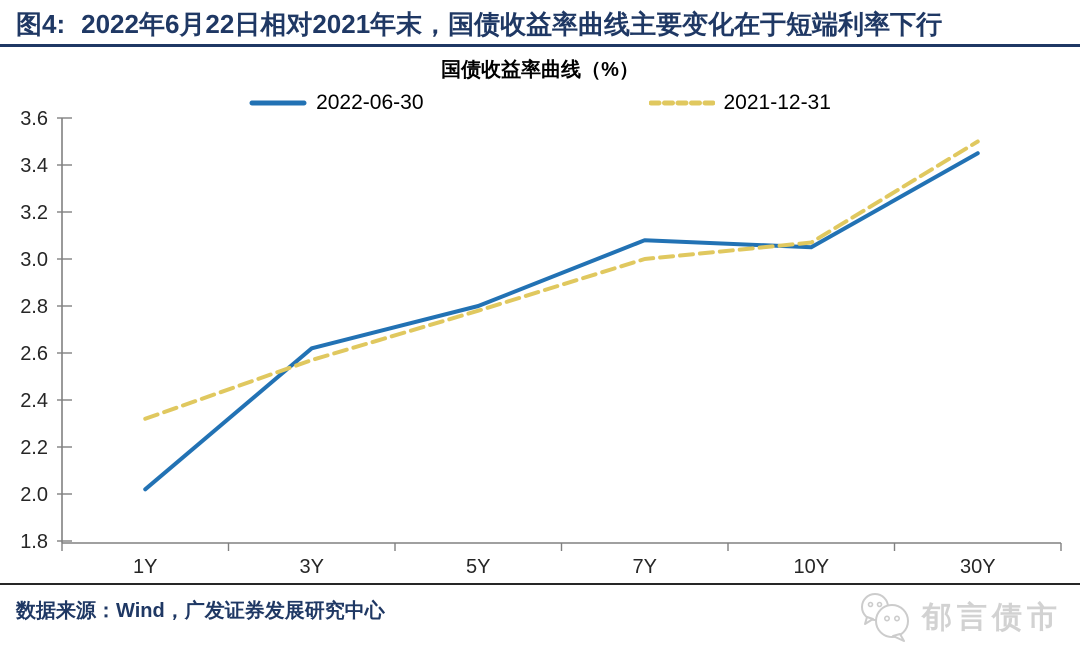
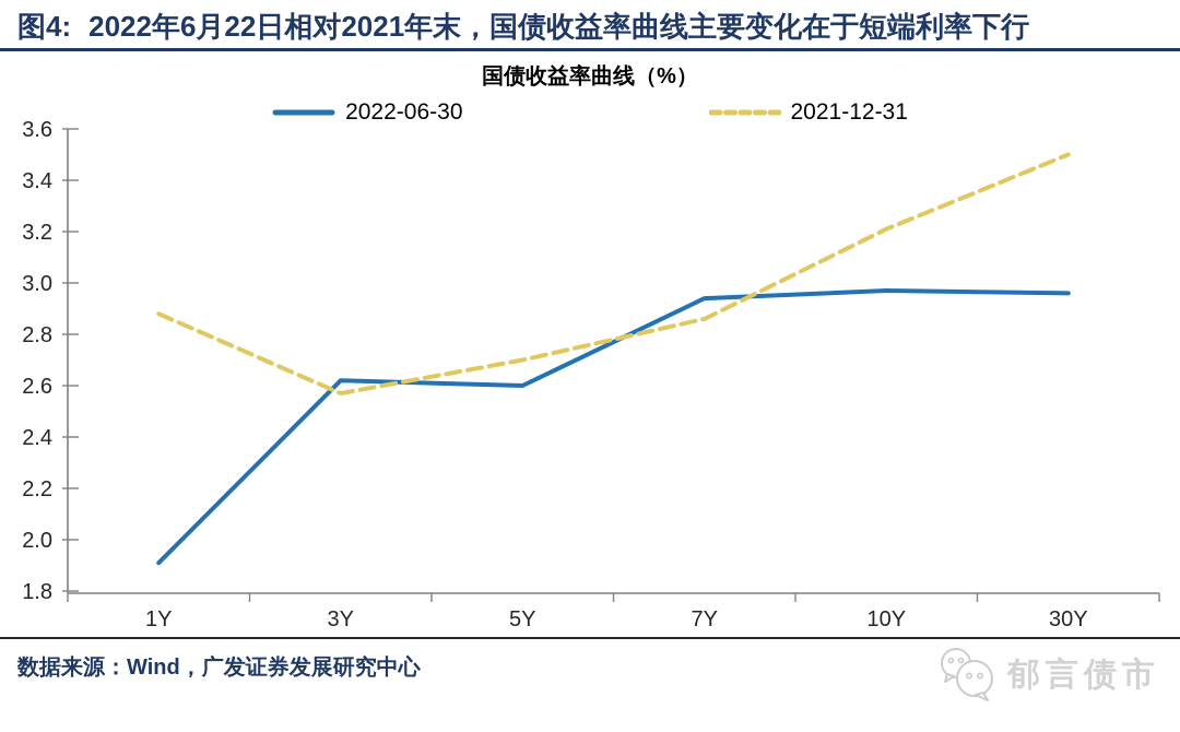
2022-06-30/1Y: 2.02 -> 1.91
2021-12-31/1Y: 2.32 -> 2.88
2022-06-30/5Y: 2.80 -> 2.60
2021-12-31/5Y: 2.78 -> 2.70
2022-06-30/7Y: 3.08 -> 2.94
2021-12-31/7Y: 3.00 -> 2.86
2022-06-30/10Y: 3.05 -> 2.97
2021-12-31/10Y: 3.07 -> 3.21
2022-06-30/30Y: 3.45 -> 2.96
